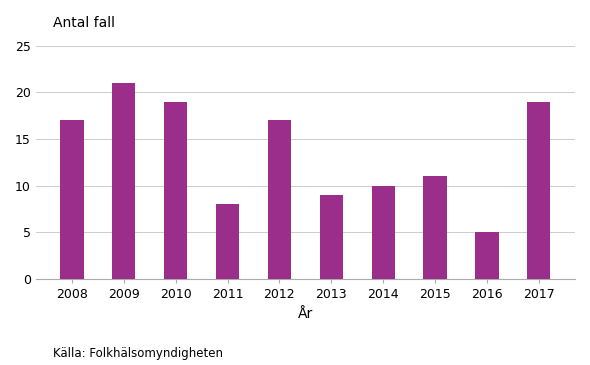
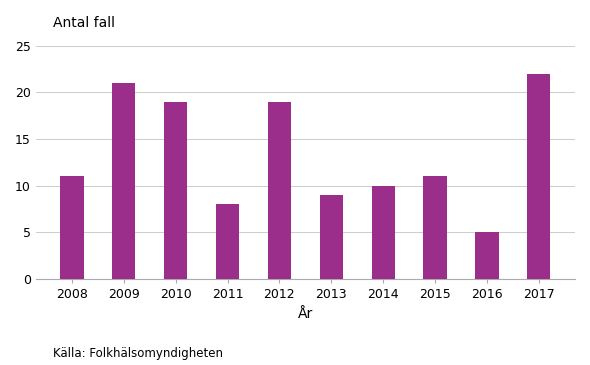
2008: 17 -> 11
2012: 17 -> 19
2017: 19 -> 22
